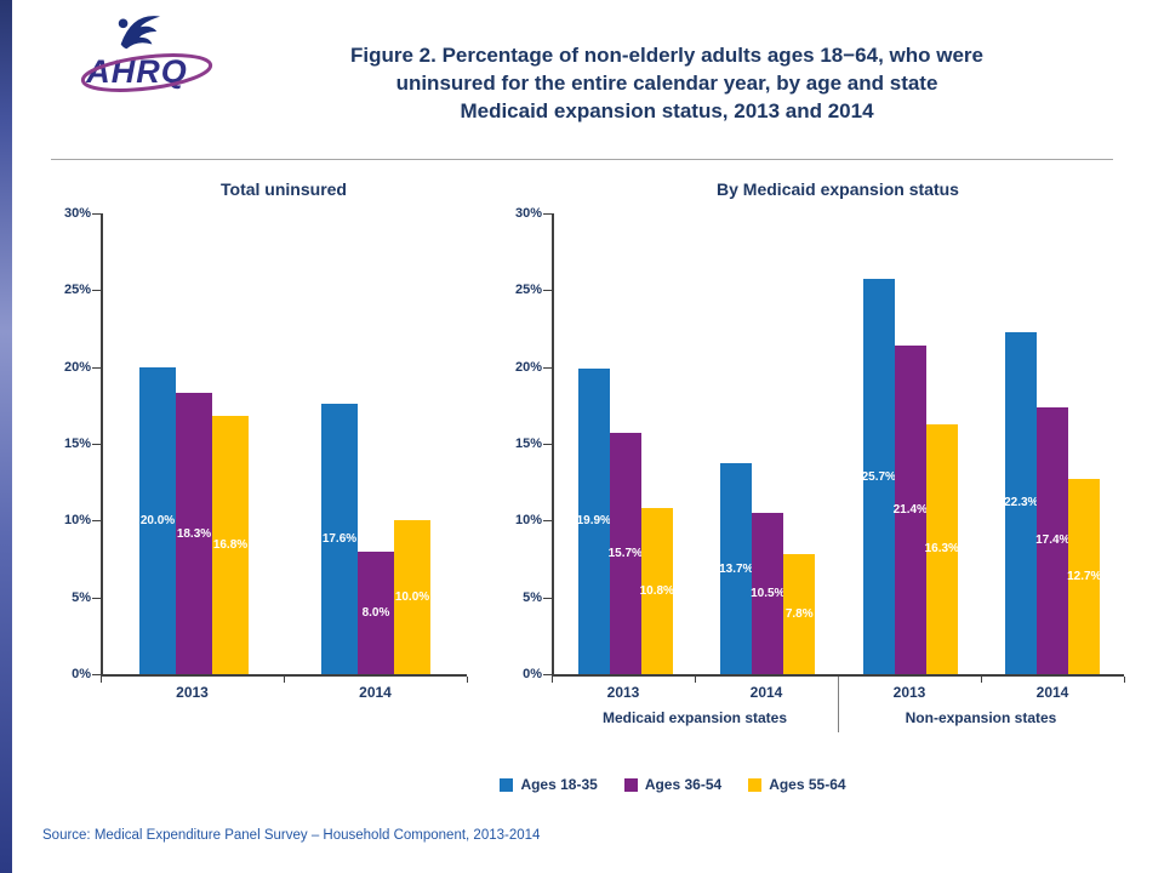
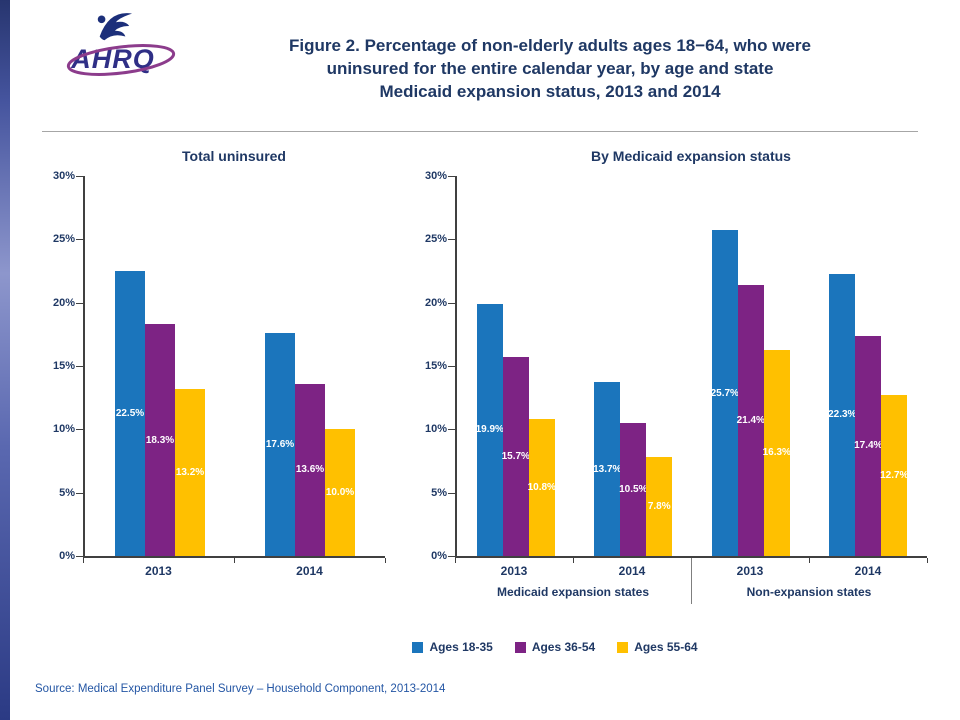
Total uninsured/Ages 18-35/2013: 20.0% -> 22.5%
Total uninsured/Ages 55-64/2013: 16.8% -> 13.2%
Total uninsured/Ages 36-54/2014: 8.0% -> 13.6%
